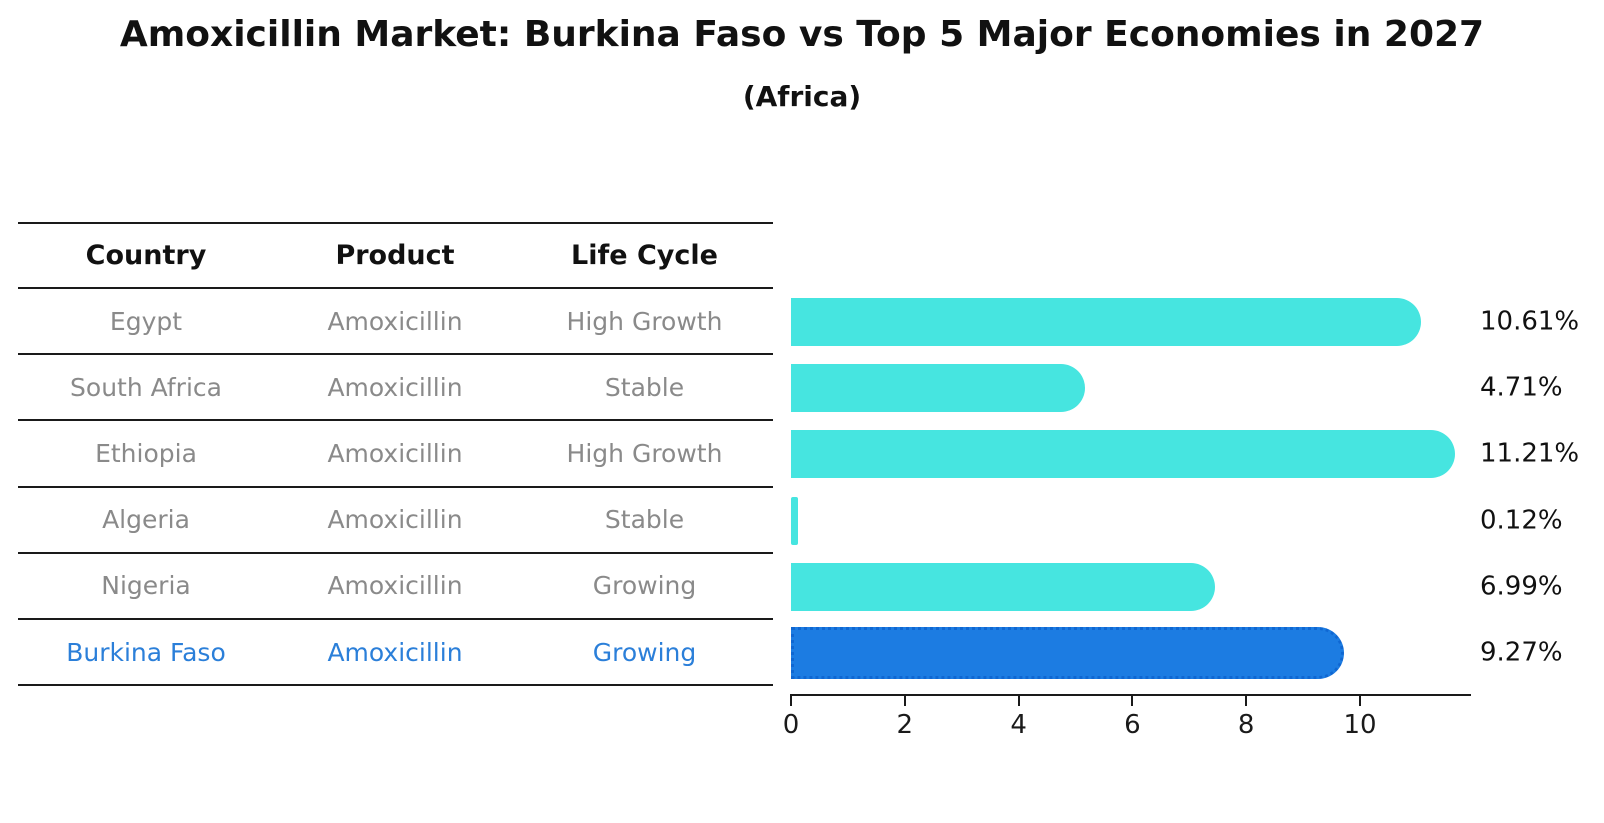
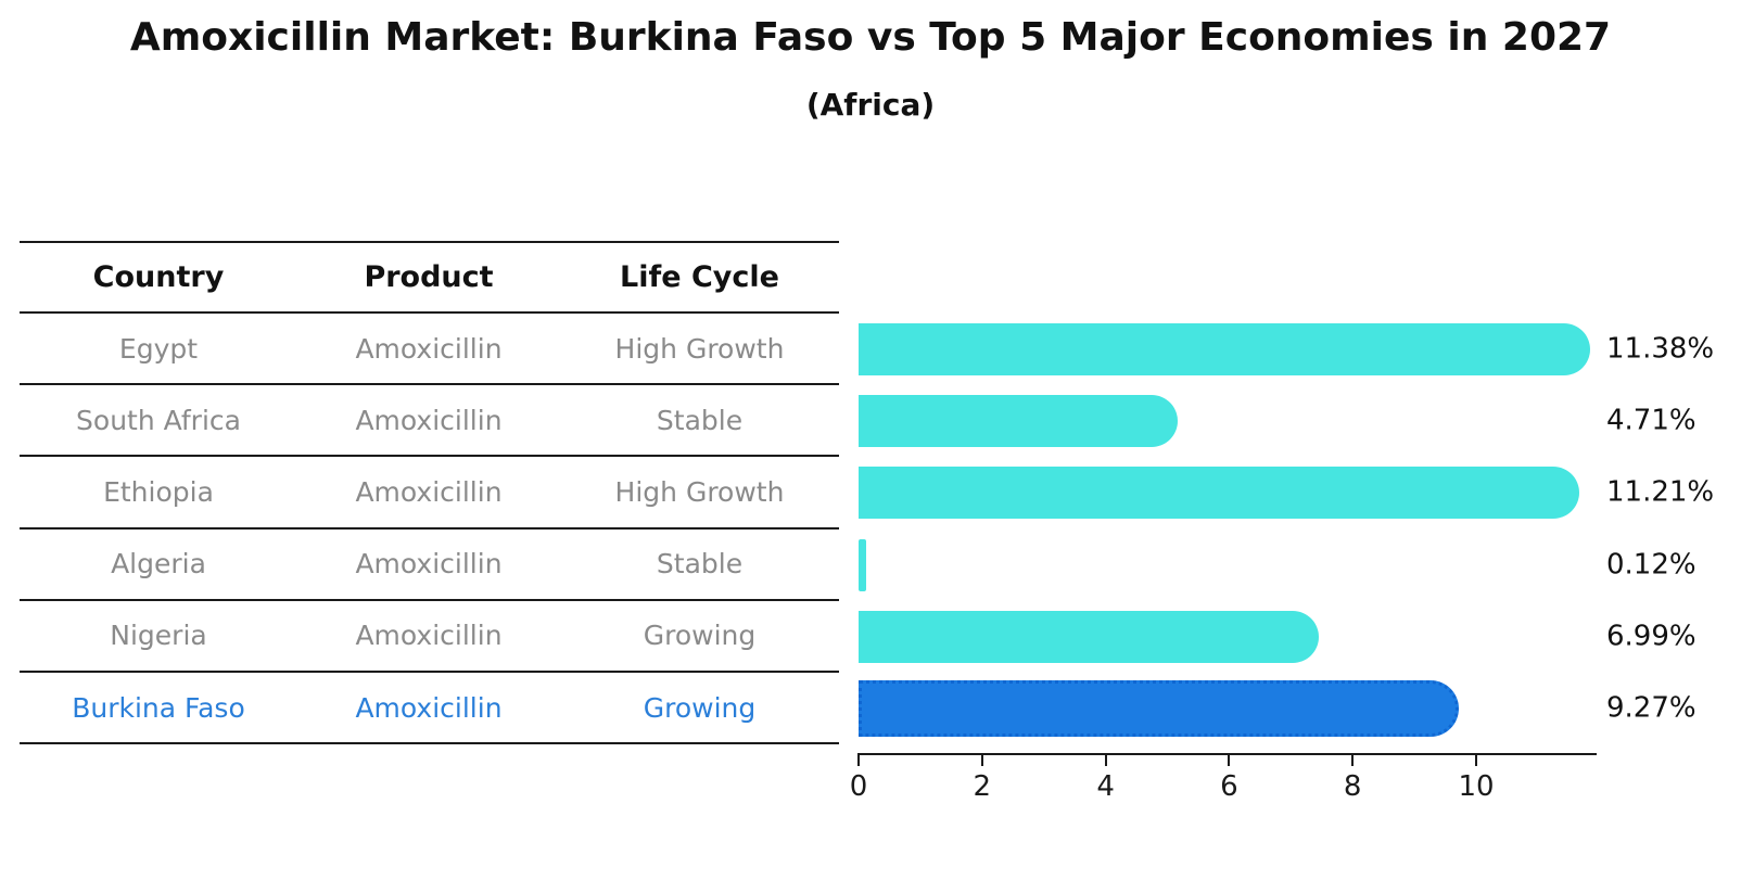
Egypt: 10.61% -> 11.38%
